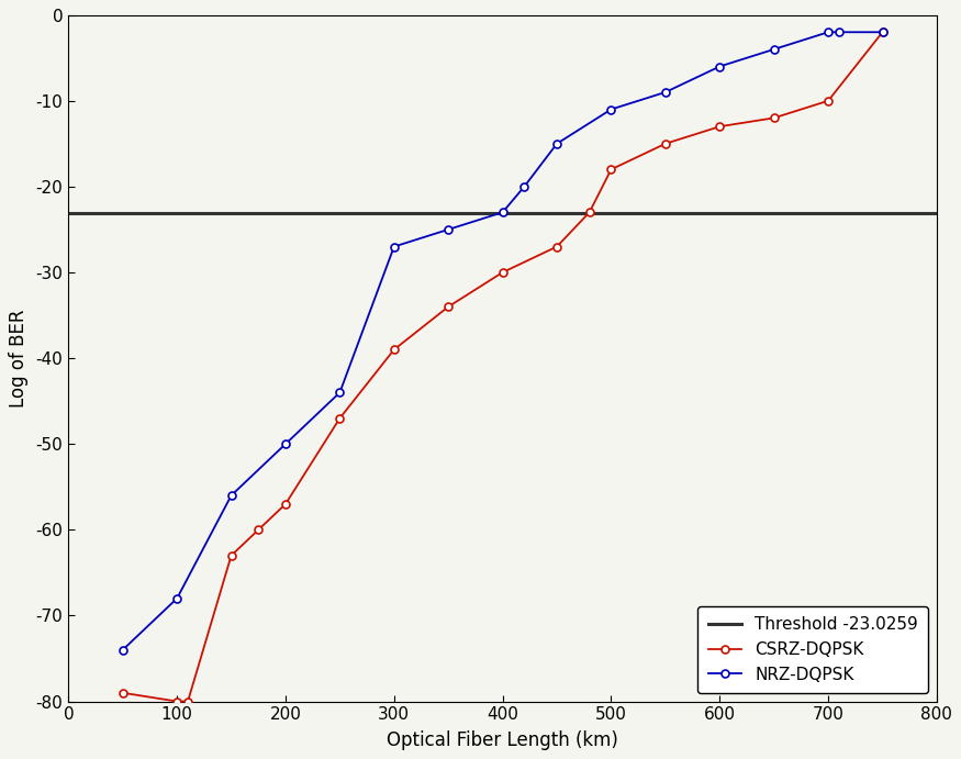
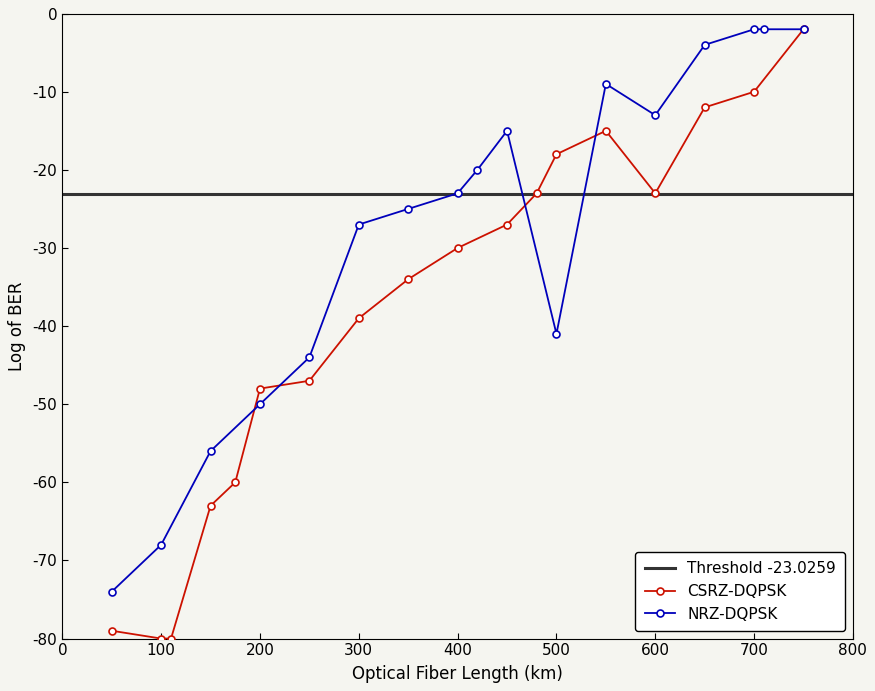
CSRZ-DQPSK/200: -57 -> -48
NRZ-DQPSK/500: -11 -> -41
CSRZ-DQPSK/600: -13 -> -23
NRZ-DQPSK/600: -6 -> -13
